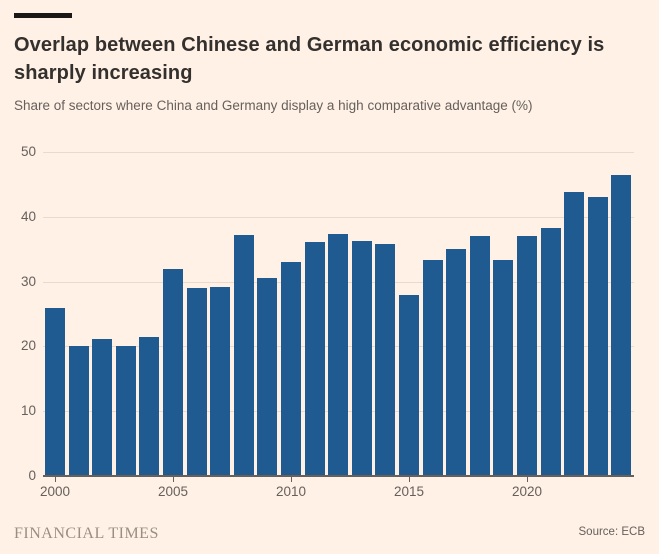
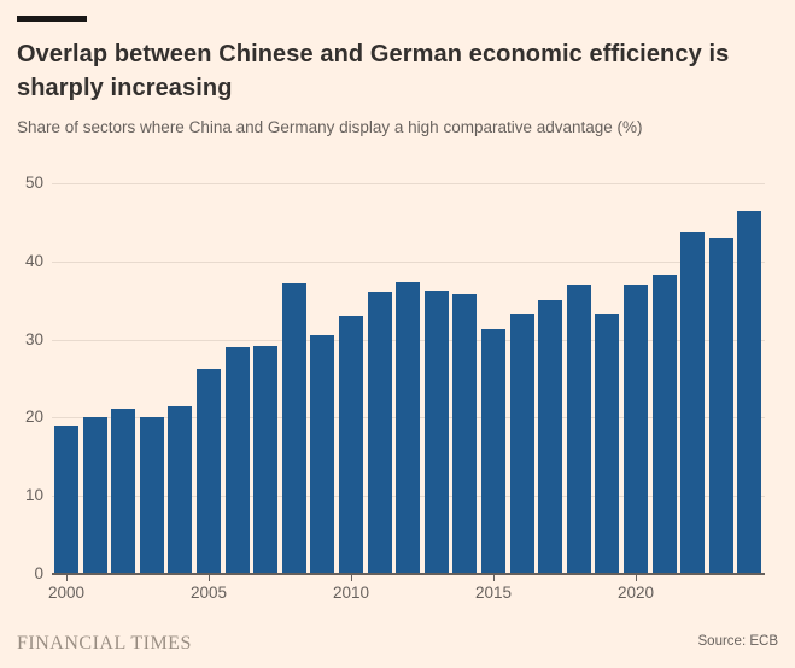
2000: 26 -> 19
2005: 32 -> 26
2015: 28 -> 31
